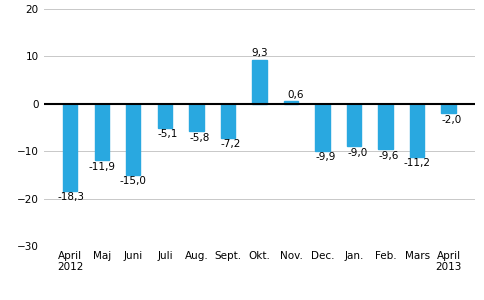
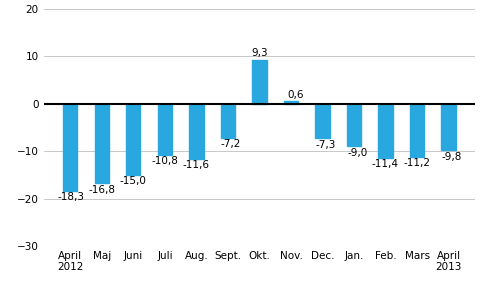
Maj: -11,9 -> -16,8
Juli: -5,1 -> -10,8
Aug.: -5,8 -> -11,6
Dec.: -9,9 -> -7,3
Feb.: -9,6 -> -11,4
April 2013: -2,0 -> -9,8
